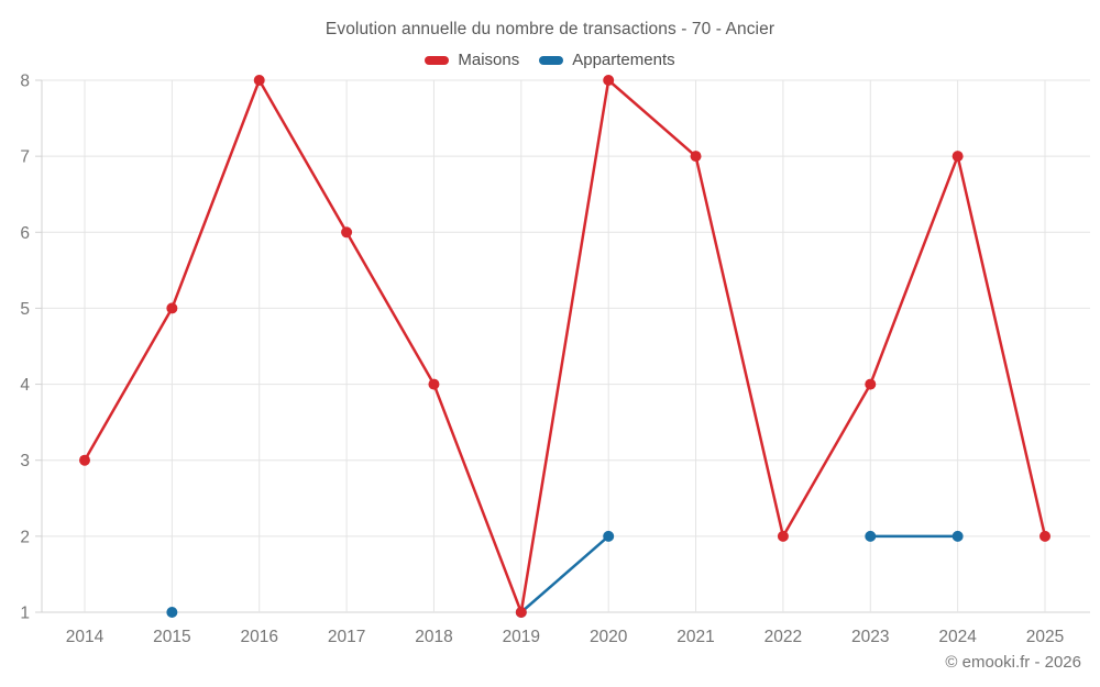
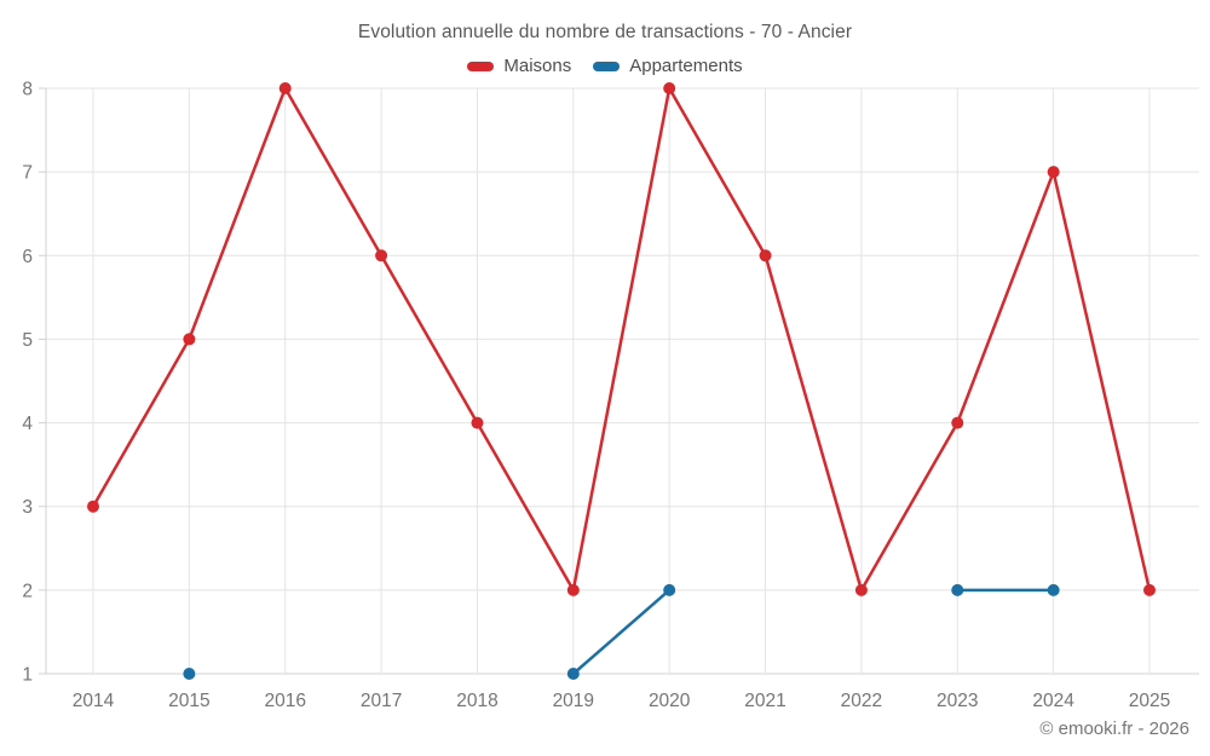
Maisons/2019: 1 -> 2
Maisons/2021: 7 -> 6
